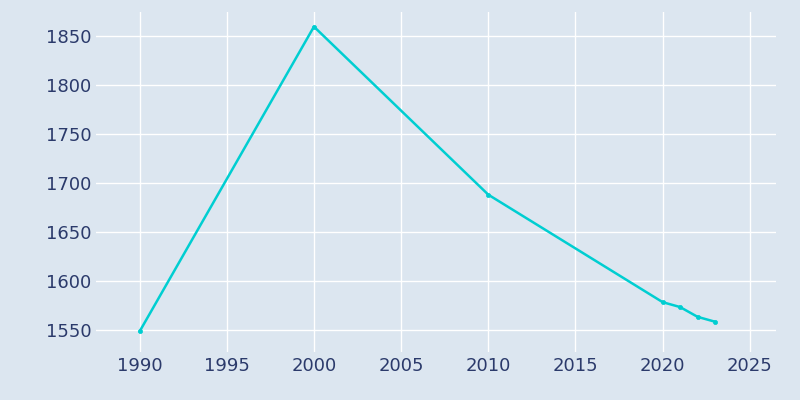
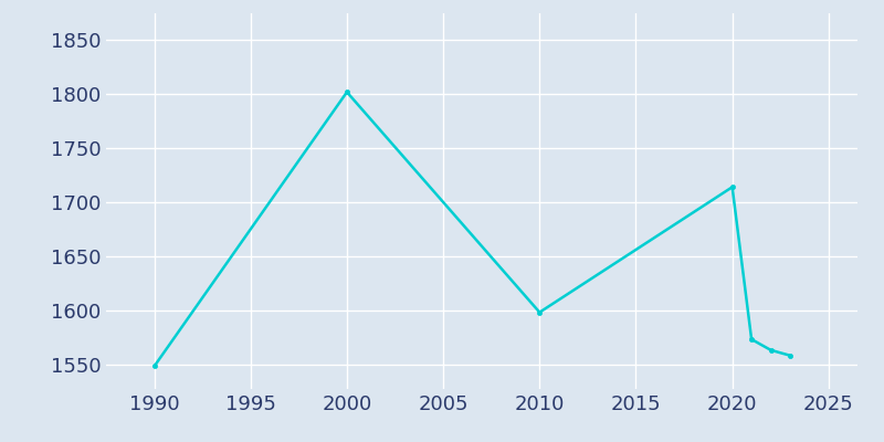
2000: 1860 -> 1802
2010: 1688 -> 1598
2020: 1578 -> 1714
